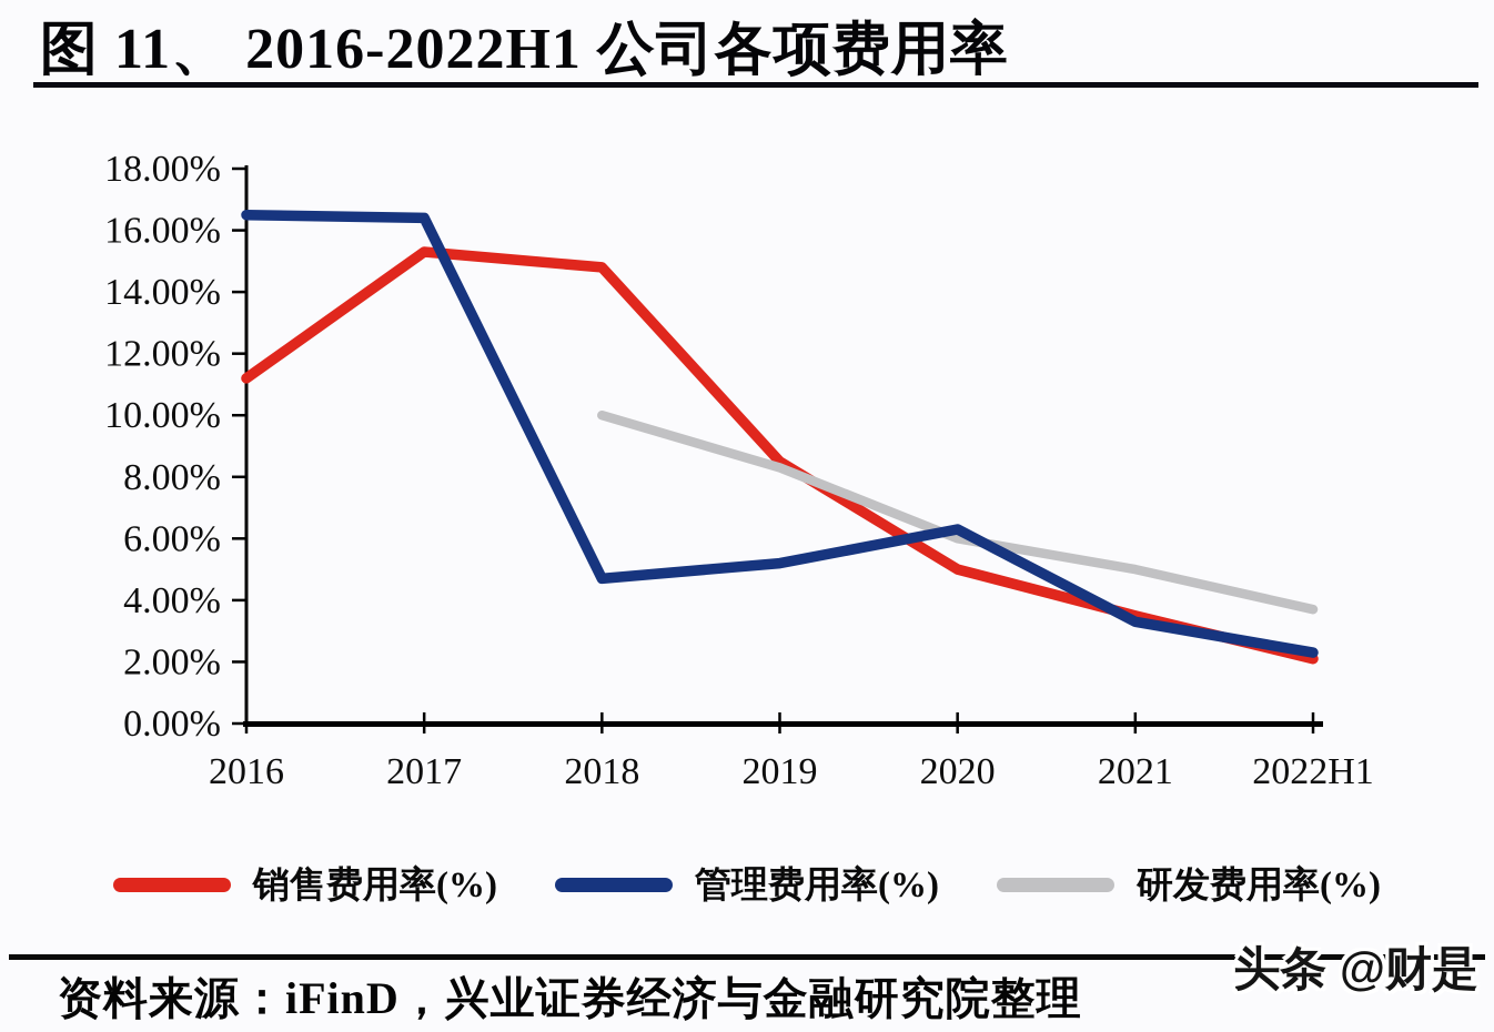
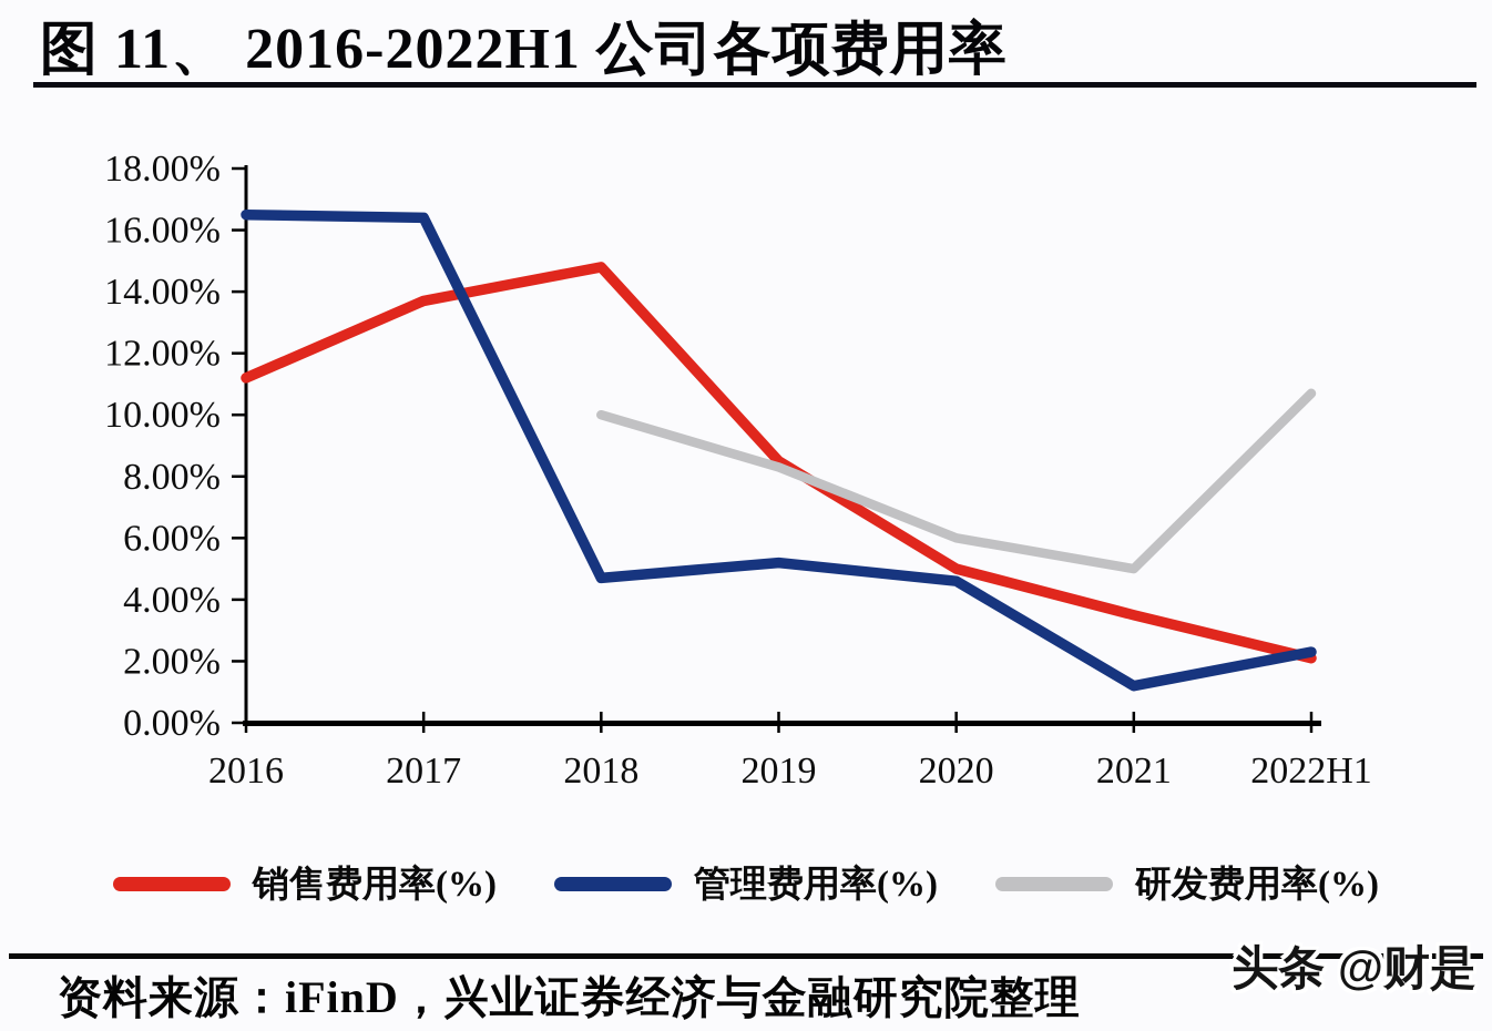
销售费用率(%)/2017: 15.3% -> 13.7%
管理费用率(%)/2020: 6.3% -> 4.6%
管理费用率(%)/2021: 3.3% -> 1.2%
研发费用率(%)/2022H1: 3.7% -> 10.7%
